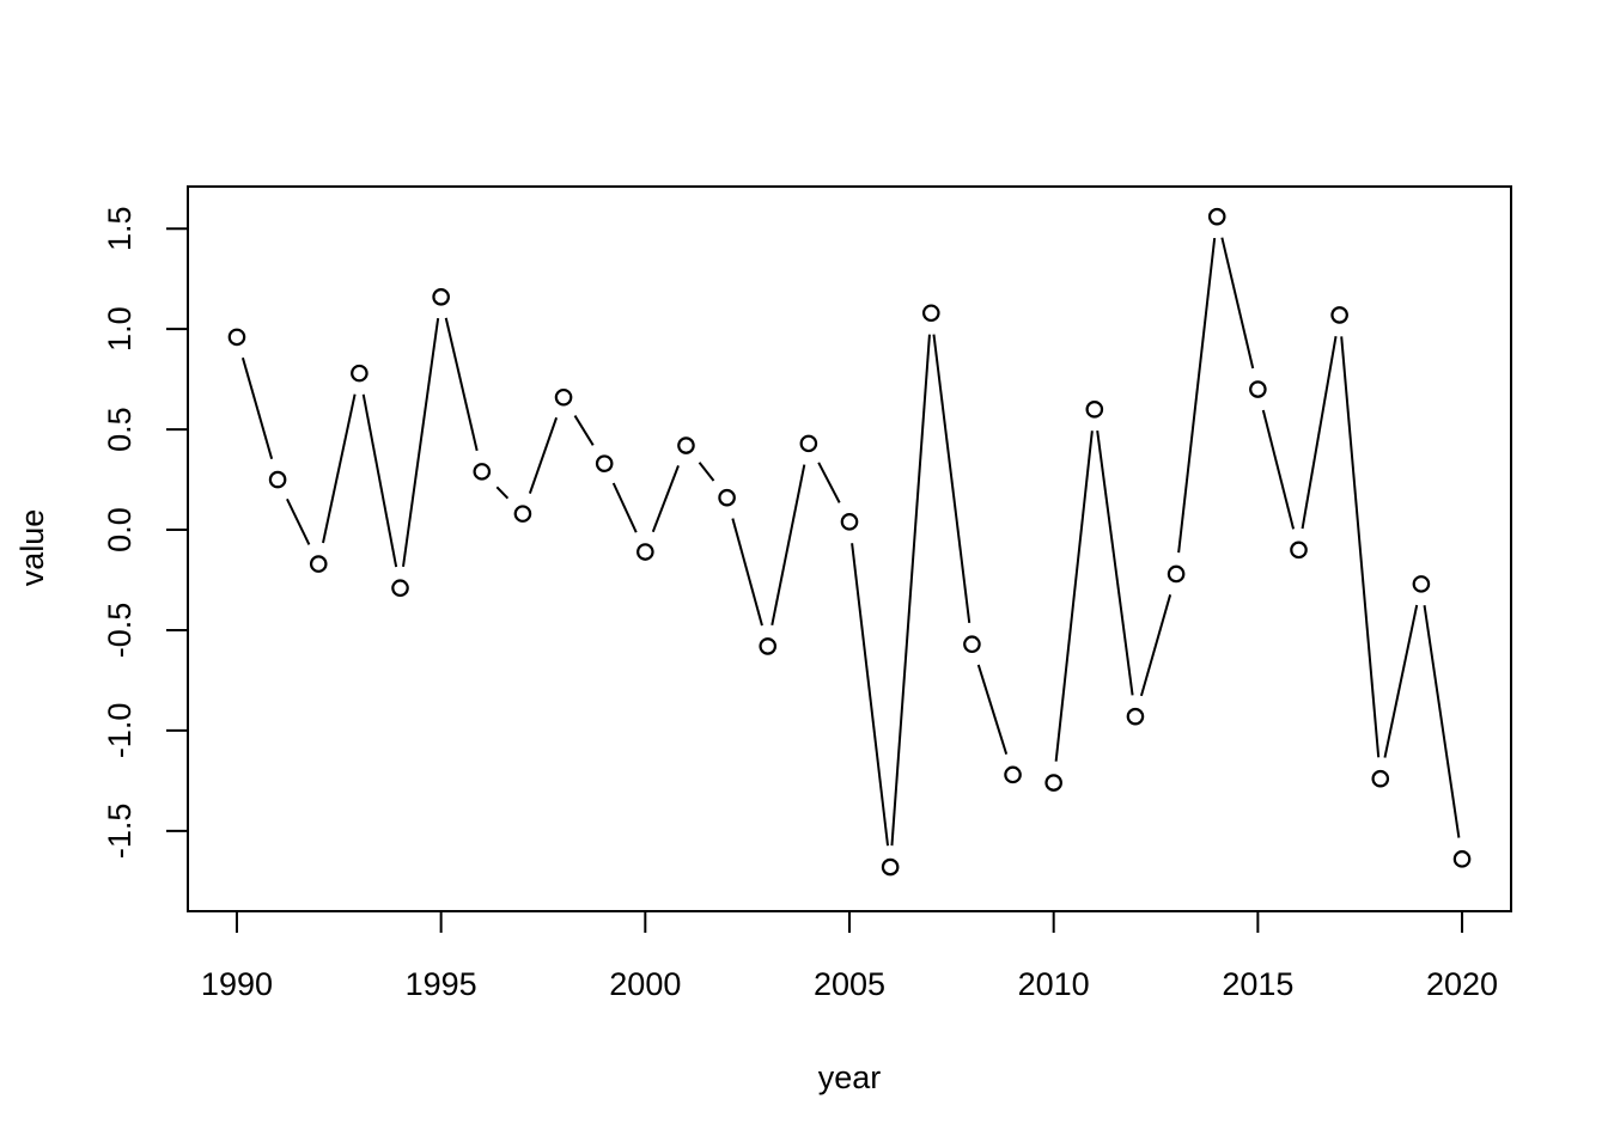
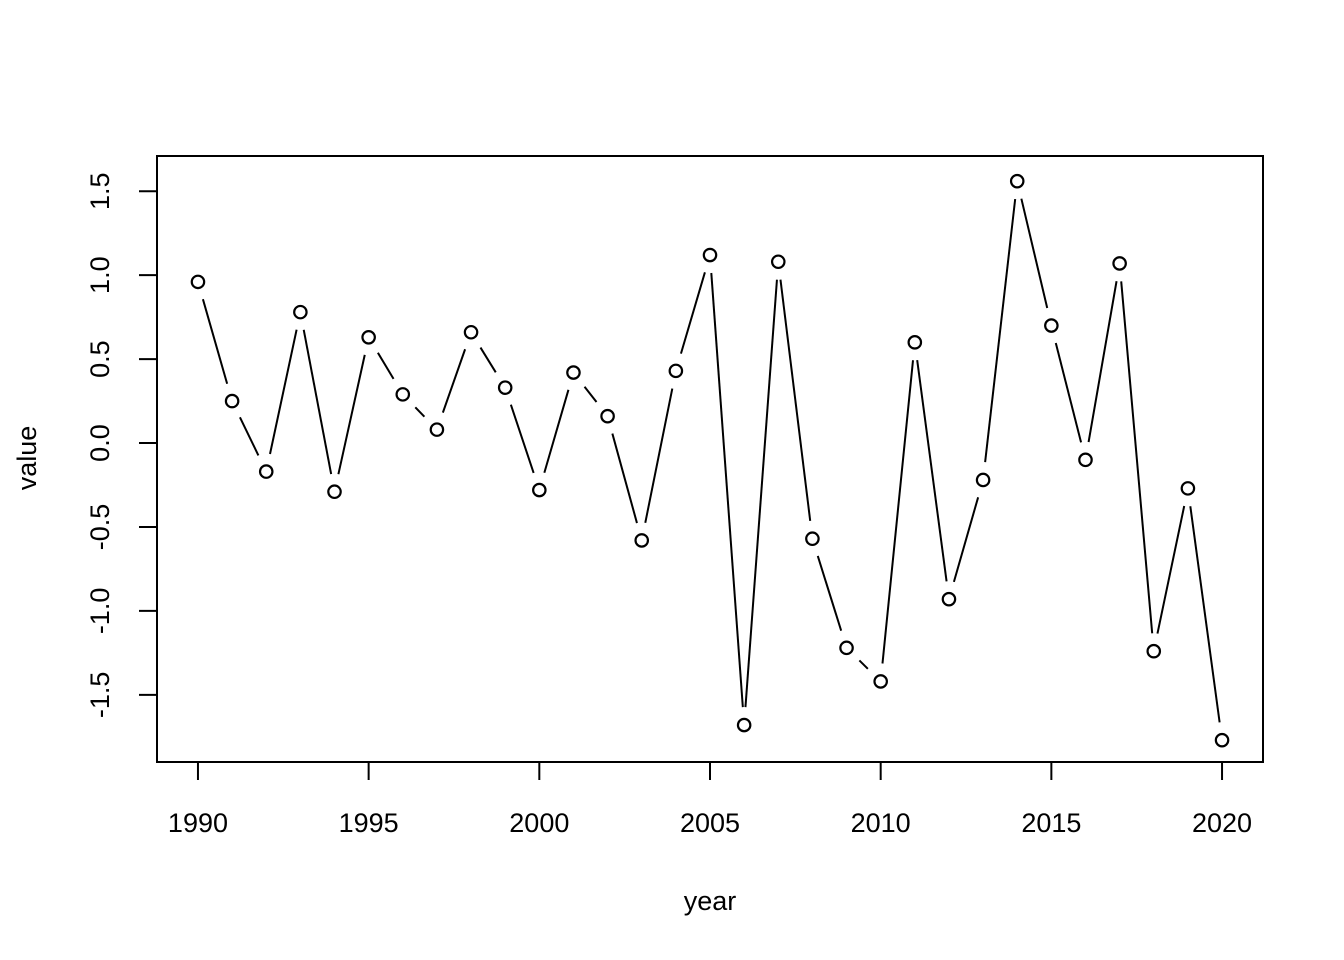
1995: 1.16 -> 0.63
2000: -0.11 -> -0.28
2005: 0.04 -> 1.12
2010: -1.26 -> -1.42
2020: -1.64 -> -1.77
